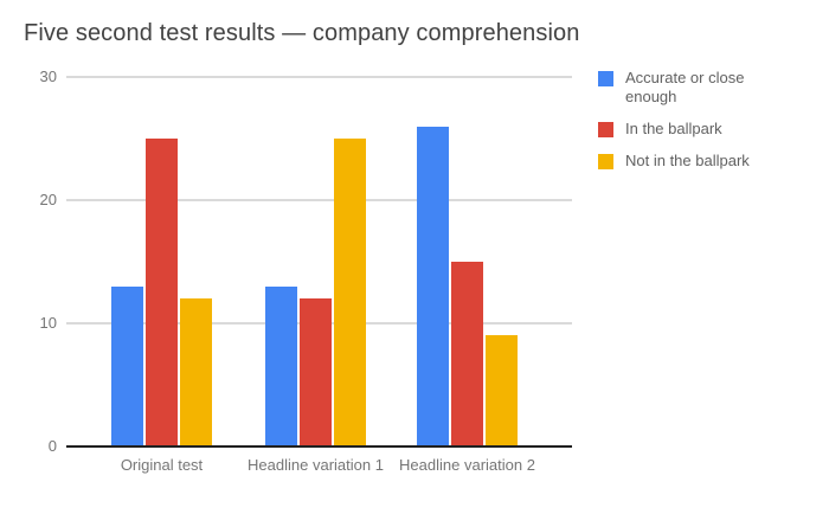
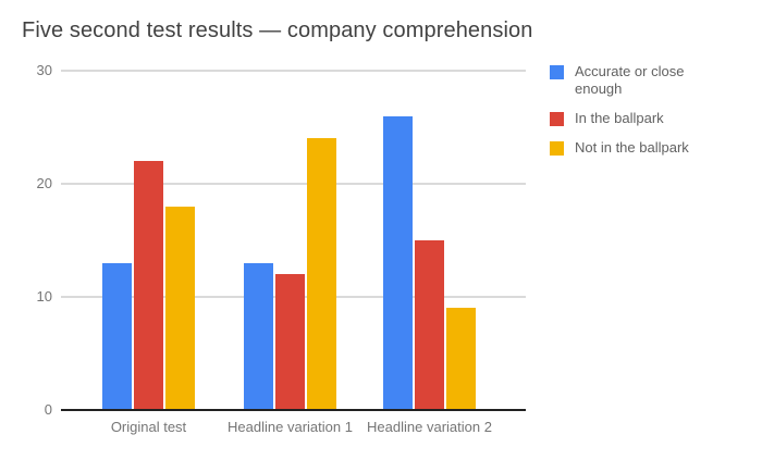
In the ballpark/Original test: 25 -> 22
Not in the ballpark/Original test: 12 -> 18
Not in the ballpark/Headline variation 1: 25 -> 24
